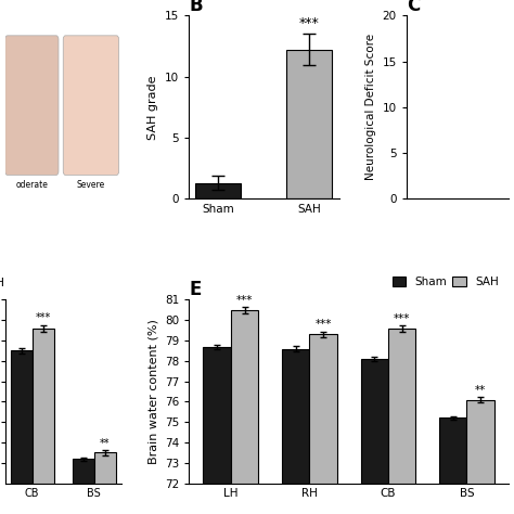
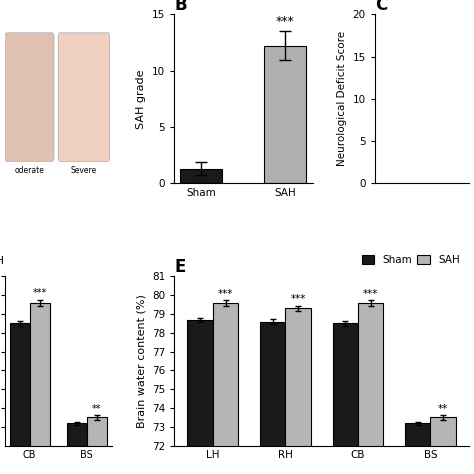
E/SAH/LH: 80.5 -> 79.6
E/Sham/CB: 78.1 -> 78.5
E/Sham/BS: 75.2 -> 73.2
E/SAH/BS: 76.1 -> 73.5
